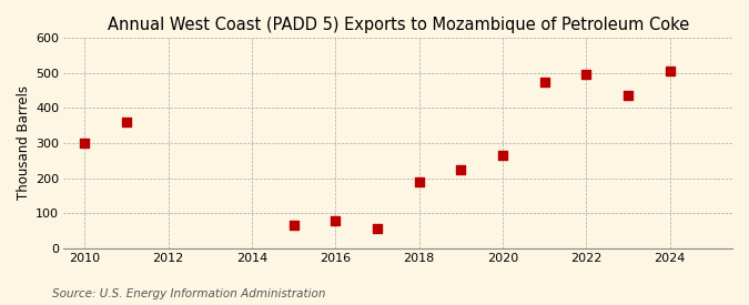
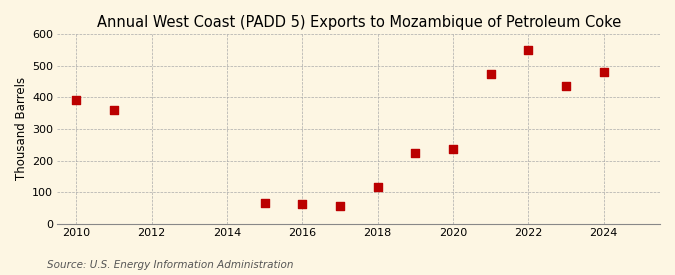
2010: 300 -> 390
2016: 80 -> 62
2018: 190 -> 115
2020: 265 -> 237
2022: 495 -> 550
2024: 505 -> 480
